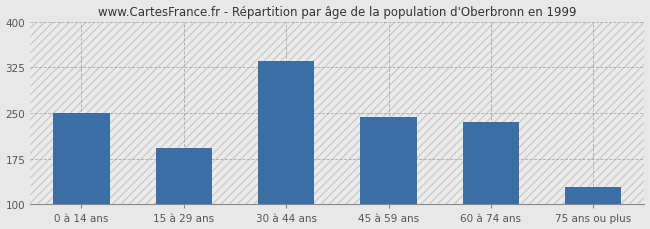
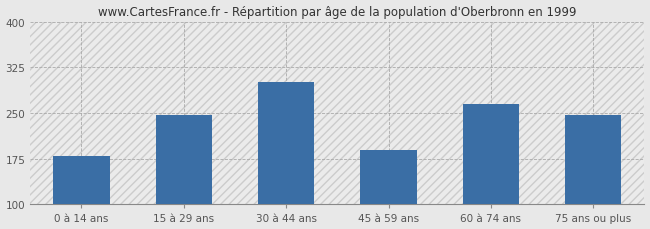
0 à 14 ans: 250 -> 180
15 à 29 ans: 193 -> 246
30 à 44 ans: 335 -> 300
45 à 59 ans: 244 -> 190
60 à 74 ans: 235 -> 264
75 ans ou plus: 128 -> 246
